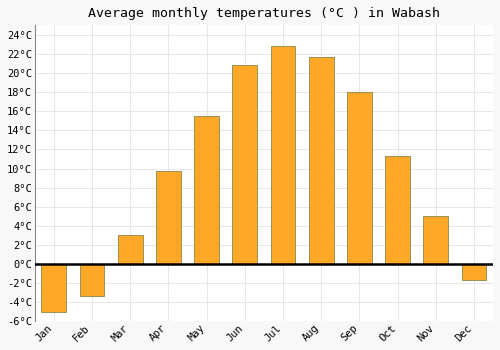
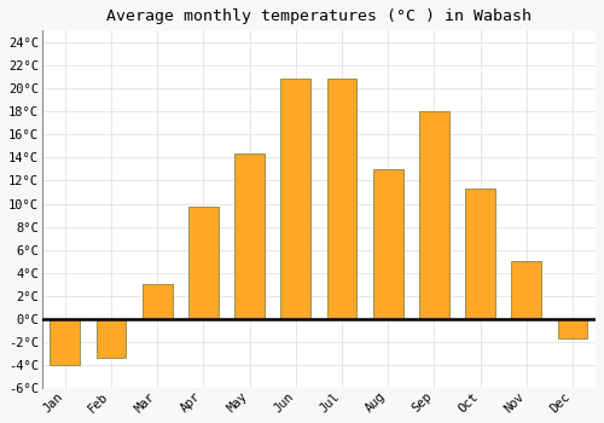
Jan: -5.0°C -> -4.0°C
May: 15.5°C -> 14.4°C
Jul: 22.8°C -> 20.8°C
Aug: 21.7°C -> 13.0°C
